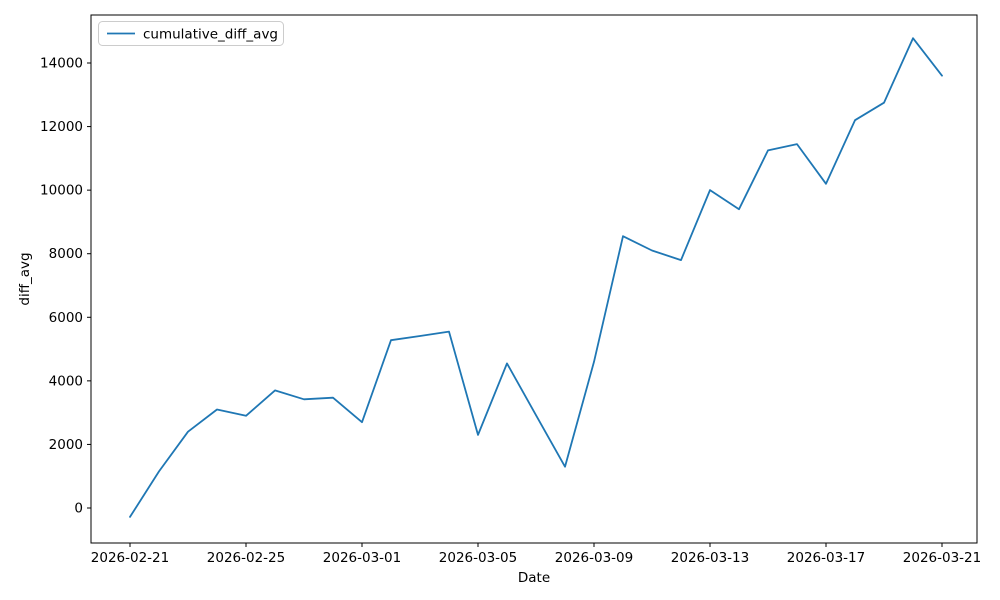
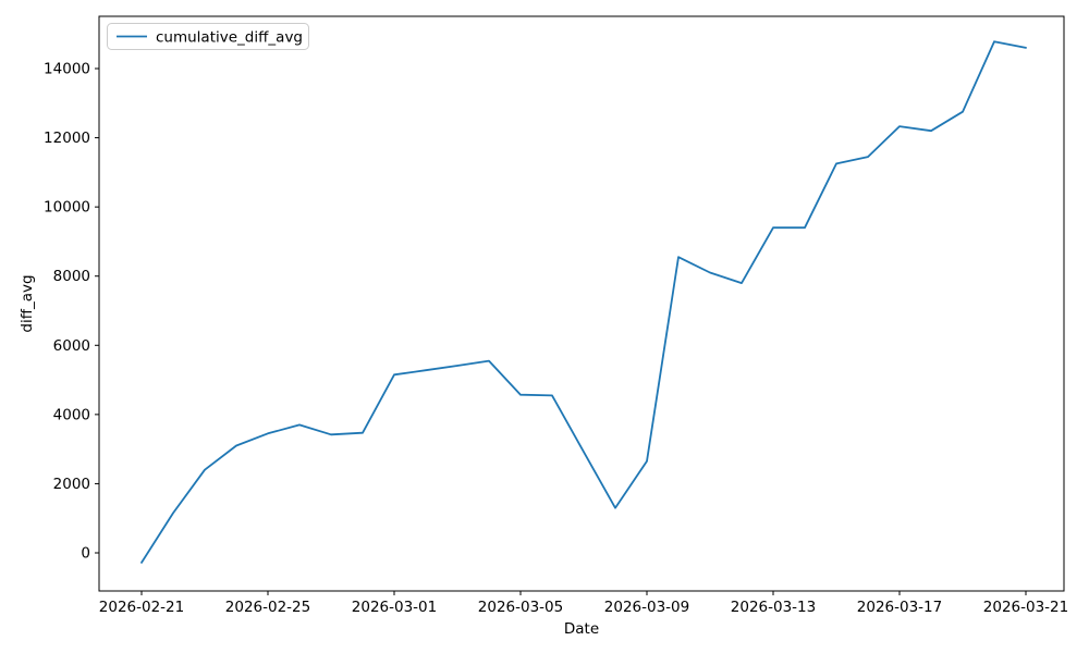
2026-02-25: 2900 -> 3400
2026-03-01: 2700 -> 5200
2026-03-05: 2300 -> 4600
2026-03-09: 4600 -> 2600
2026-03-13: 10000 -> 9400
2026-03-17: 10200 -> 12300
2026-03-21: 13600 -> 14600
